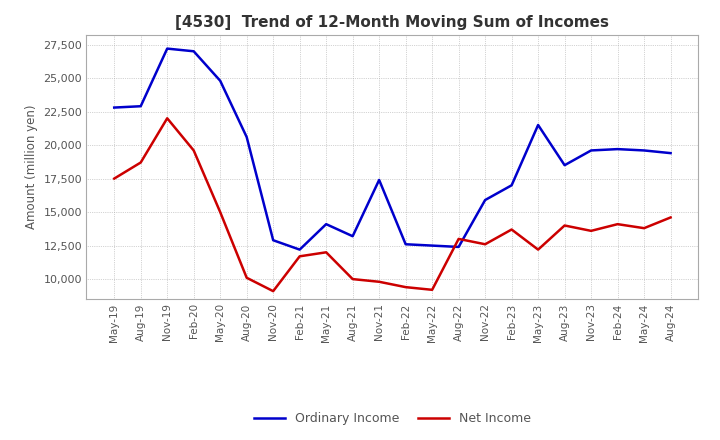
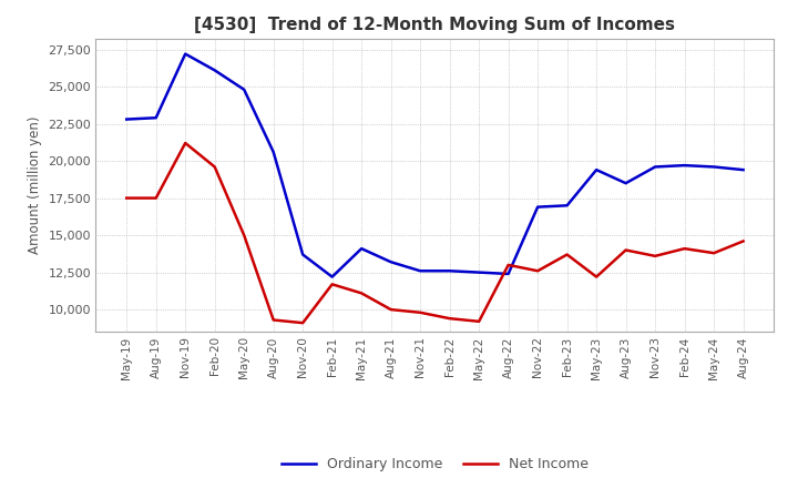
Net Income/Aug-19: 18,700 -> 17,500
Net Income/Nov-19: 22,000 -> 21,200
Ordinary Income/Feb-20: 27,000 -> 26,100
Net Income/Aug-20: 10,100 -> 9,300
Ordinary Income/Nov-20: 12,900 -> 13,700
Net Income/May-21: 12,000 -> 11,100
Ordinary Income/Nov-21: 17,400 -> 12,600
Ordinary Income/Nov-22: 15,900 -> 16,900
Ordinary Income/May-23: 21,500 -> 19,400
